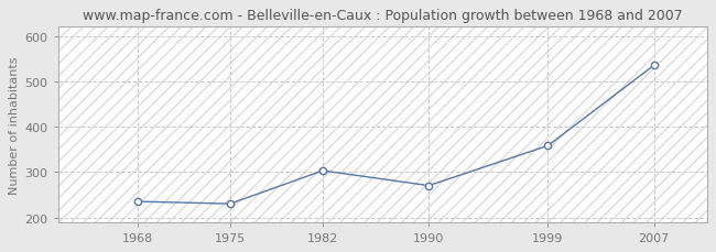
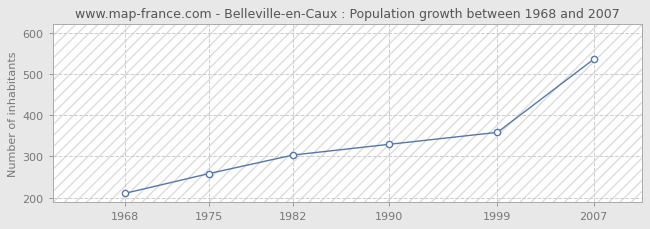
1968: 235 -> 210
1975: 230 -> 258
1990: 270 -> 329
